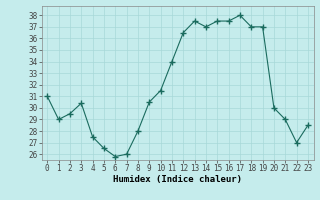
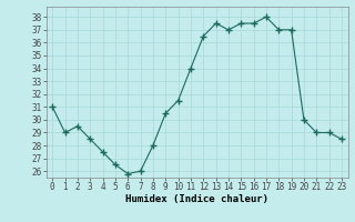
3: 30.4 -> 28.5
22: 27.0 -> 29.0
